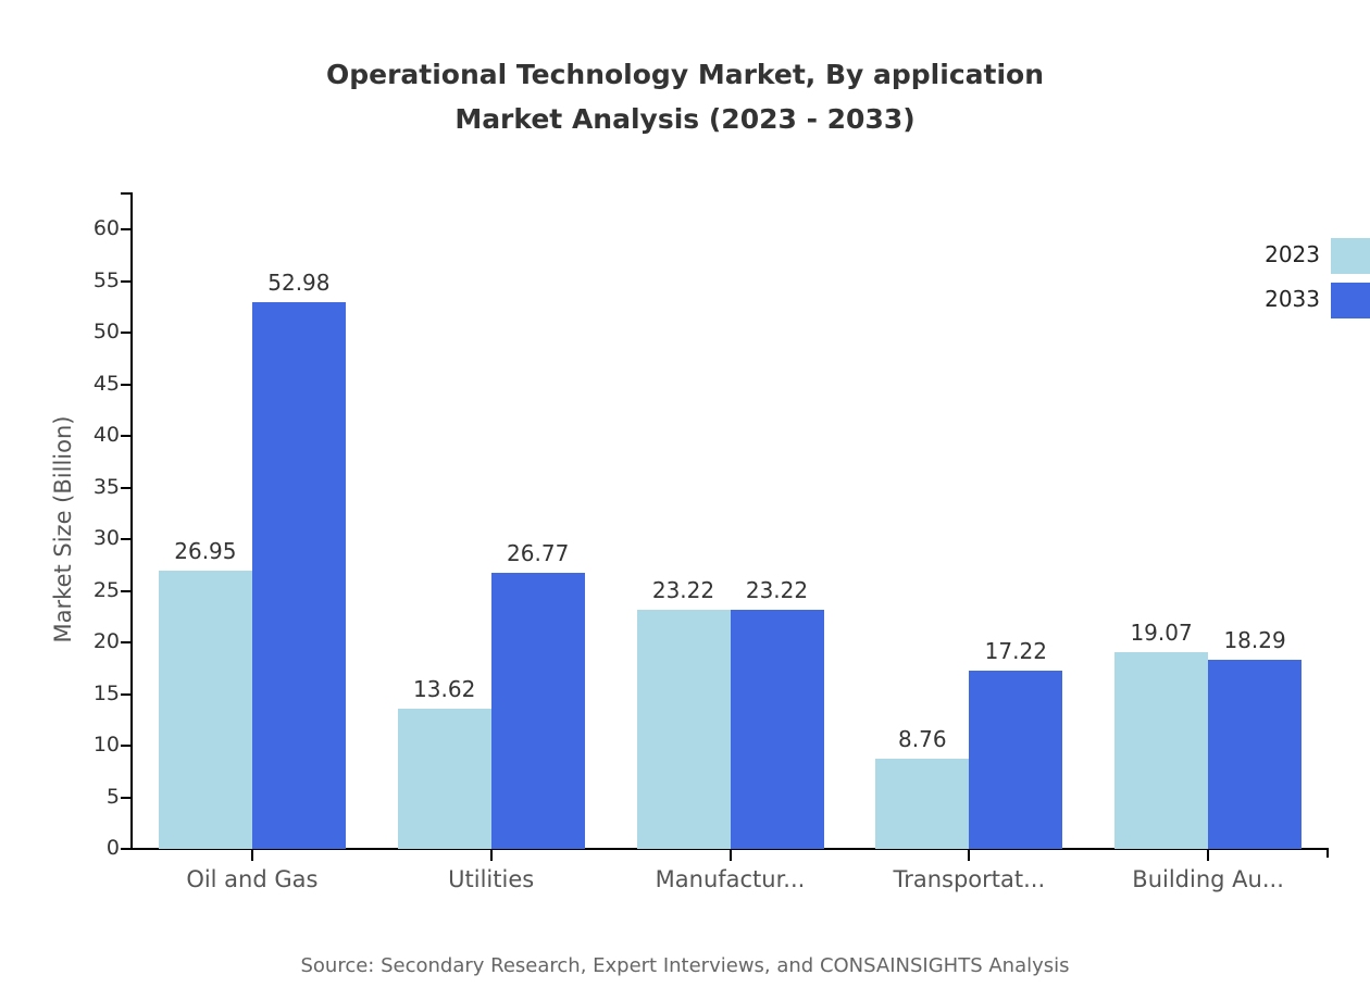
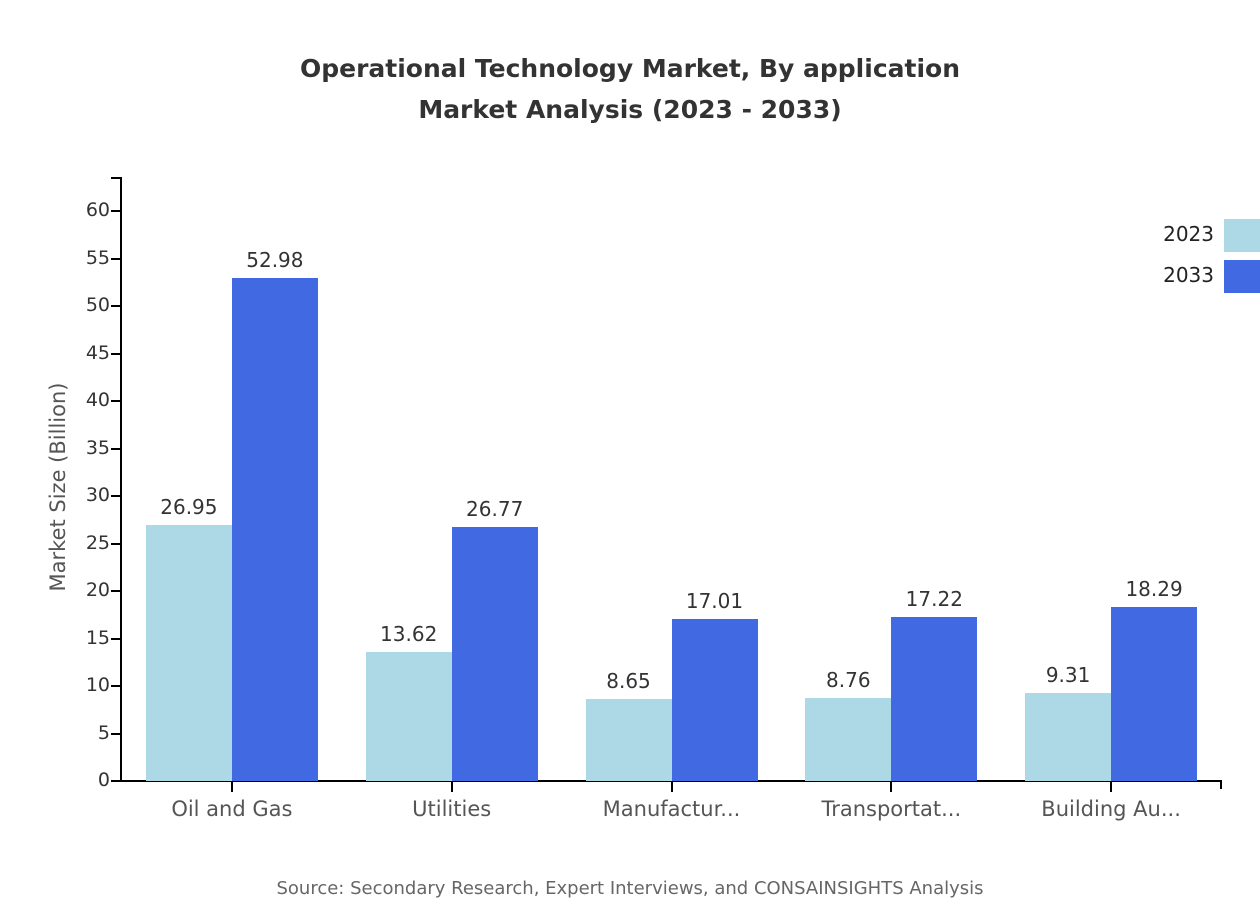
2023/Manufactur...: 23.22 -> 8.65
2033/Manufactur...: 23.22 -> 17.01
2023/Building Au...: 19.07 -> 9.31
